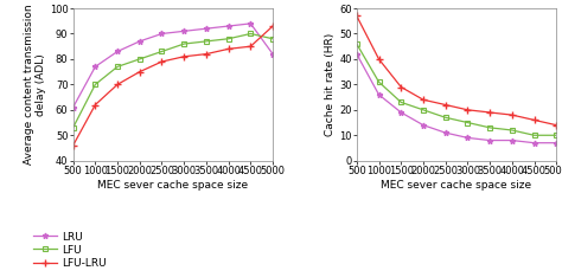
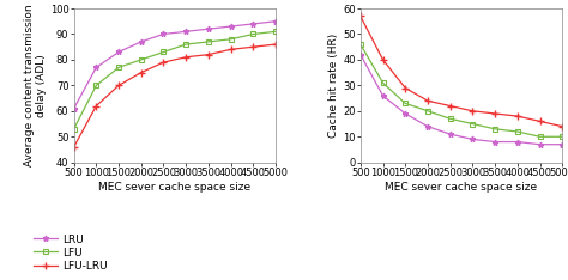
LRU/5000: 82 -> 95
LFU/5000: 88 -> 91
LFU-LRU/5000: 93 -> 86
